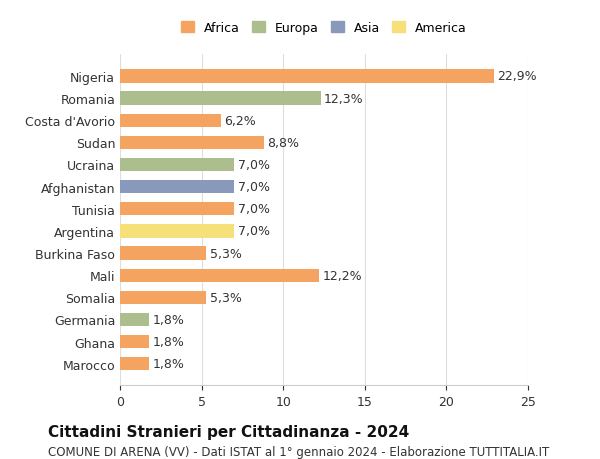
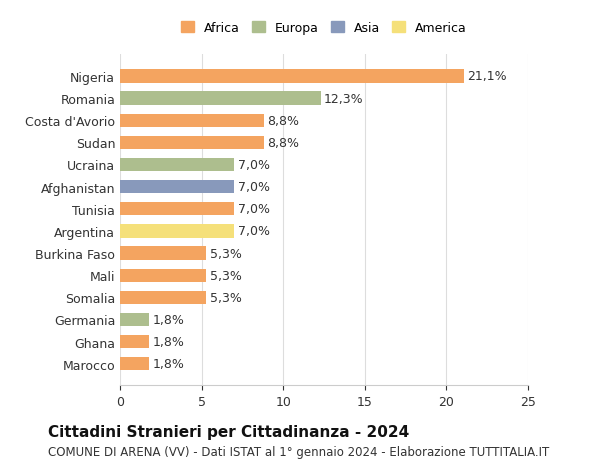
Nigeria: 22,9% -> 21,1%
Costa d'Avorio: 6,2% -> 8,8%
Mali: 12,2% -> 5,3%
